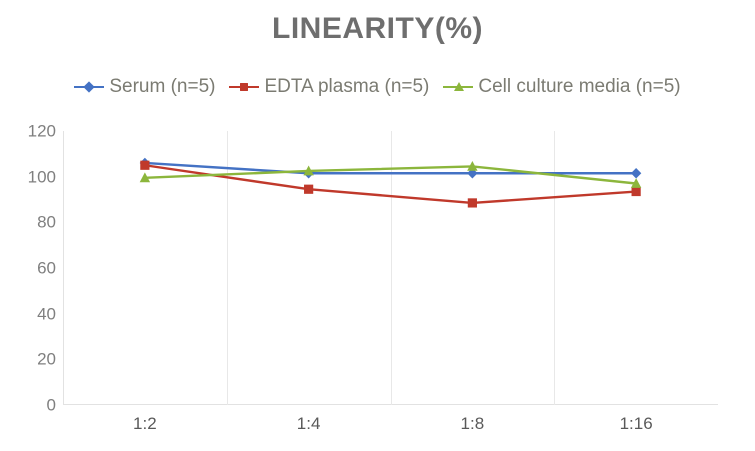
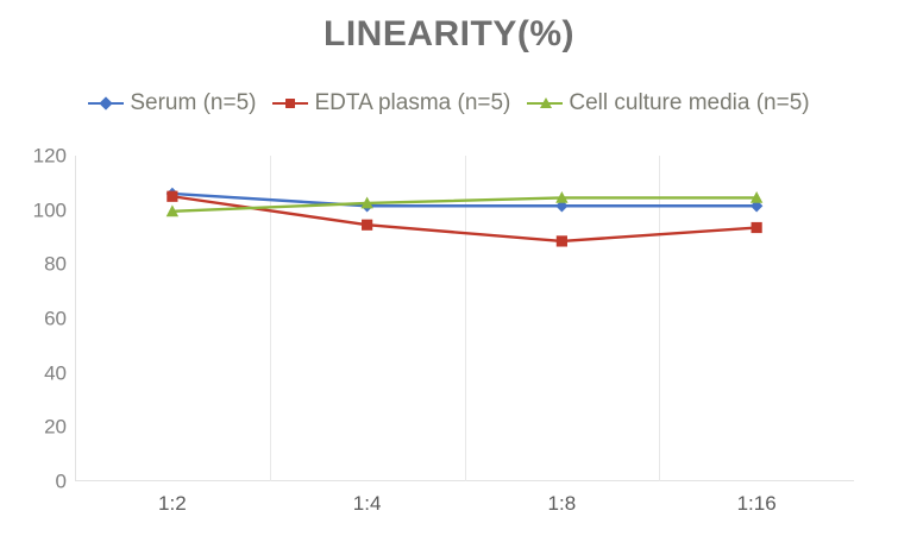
Cell culture media (n=5)/1:16: 97 -> 104
